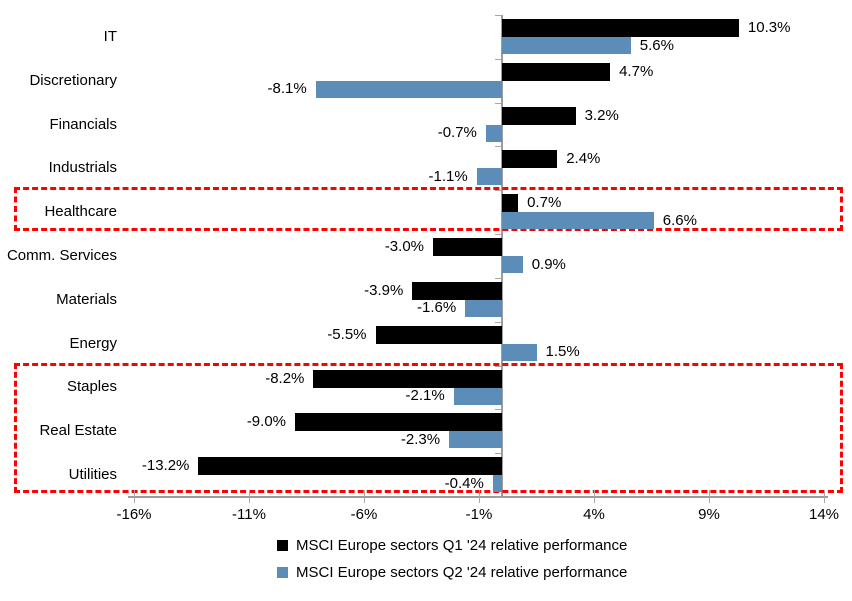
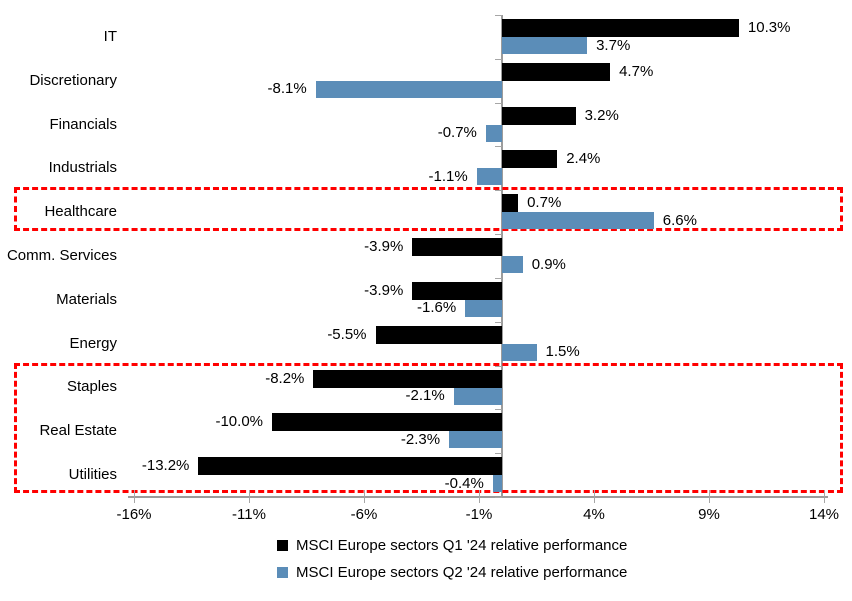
MSCI Europe sectors Q2 '24 relative performance/IT: 5.6% -> 3.7%
MSCI Europe sectors Q1 '24 relative performance/Comm. Services: -3.0% -> -3.9%
MSCI Europe sectors Q1 '24 relative performance/Real Estate: -9.0% -> -10.0%
